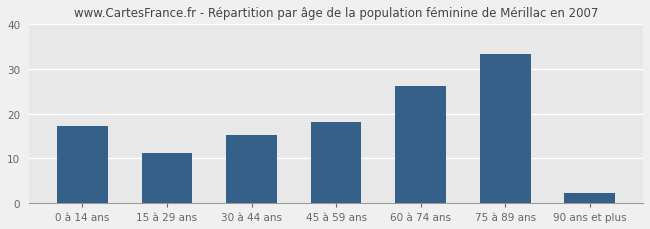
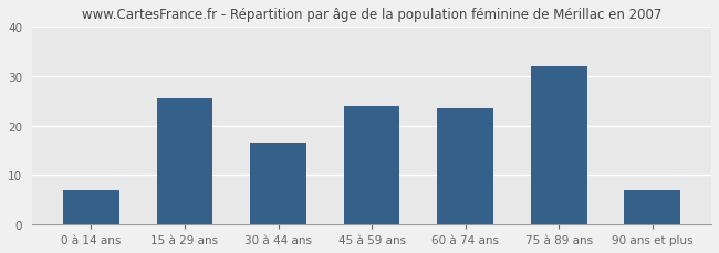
0 à 14 ans: 17.2 -> 7.0
15 à 29 ans: 11.1 -> 25.5
30 à 44 ans: 15.2 -> 16.5
45 à 59 ans: 18.2 -> 24.0
60 à 74 ans: 26.1 -> 23.5
75 à 89 ans: 33.3 -> 32.0
90 ans et plus: 2.3 -> 7.0
